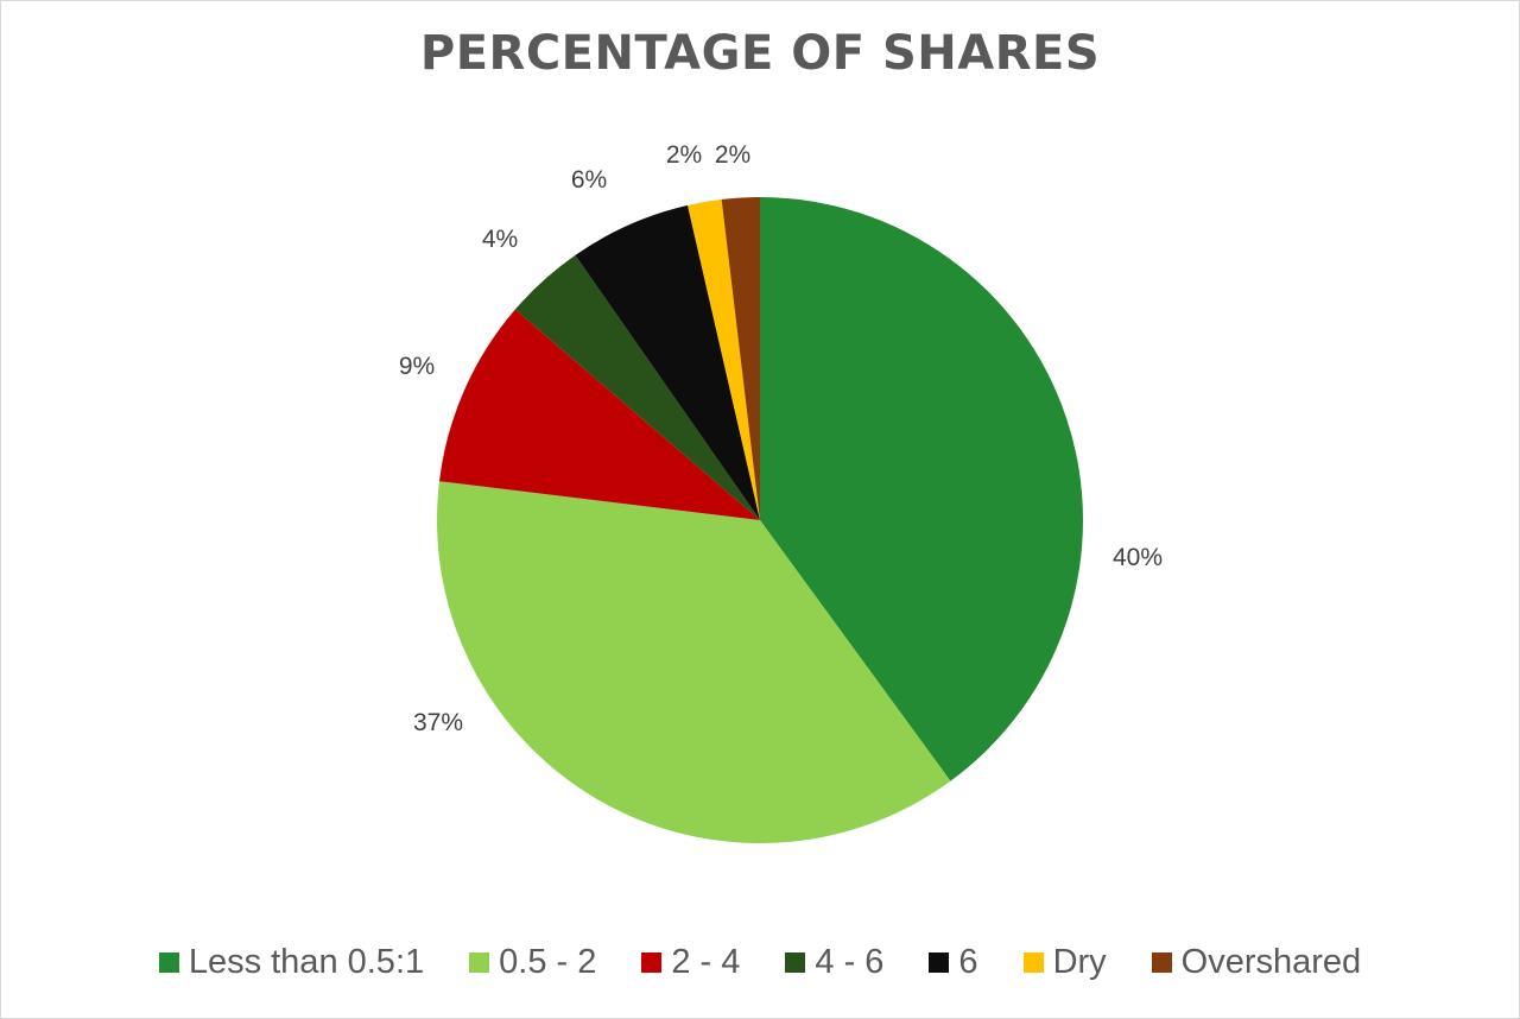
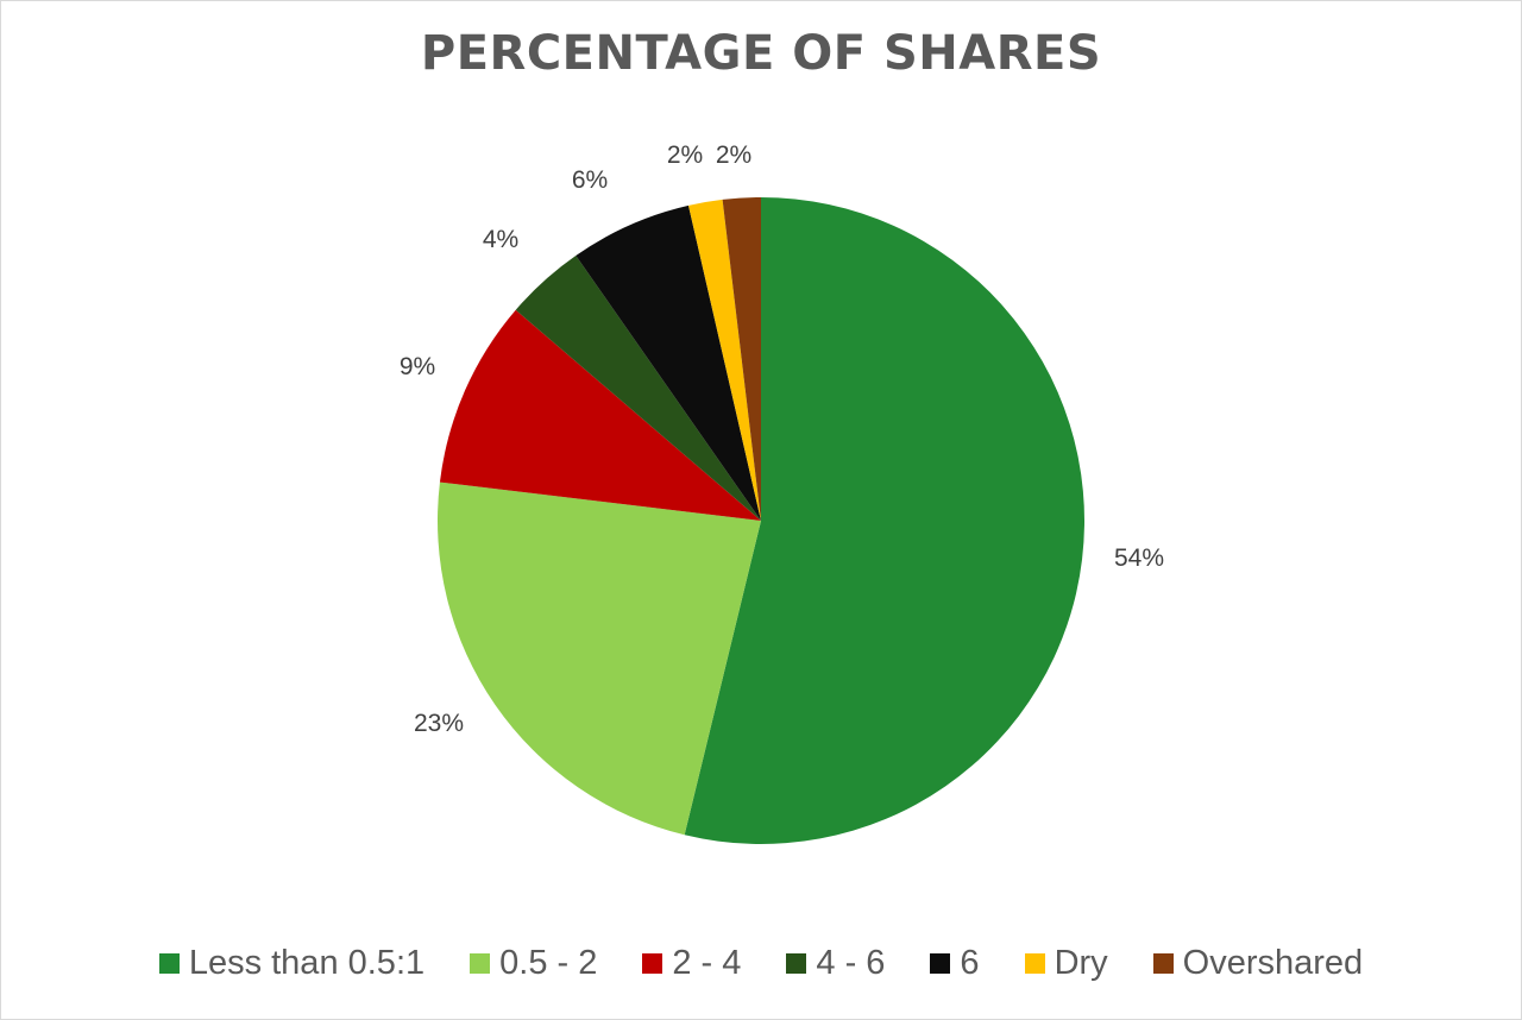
Less than 0.5:1: 40% -> 54%
0.5 - 2: 37% -> 23%
